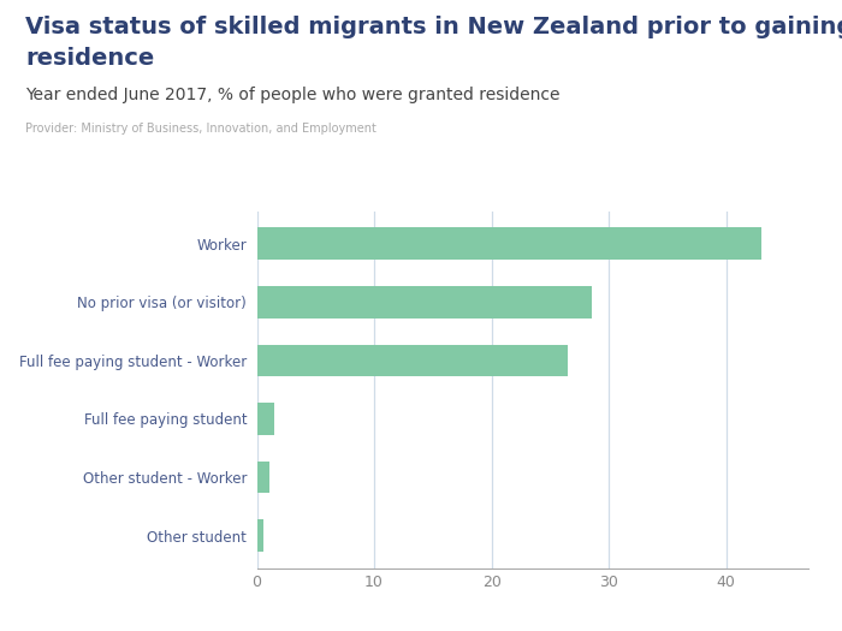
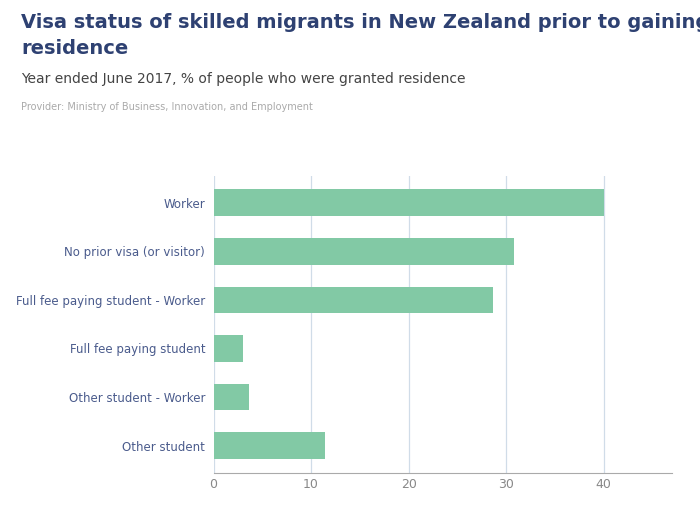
Worker: 43.0 -> 40.0
No prior visa (or visitor): 28.5 -> 30.8
Full fee paying student - Worker: 26.5 -> 28.6
Full fee paying student: 1.5 -> 3.0
Other student - Worker: 1.1 -> 3.6
Other student: 0.6 -> 11.4
